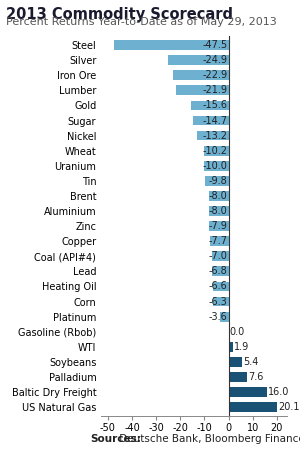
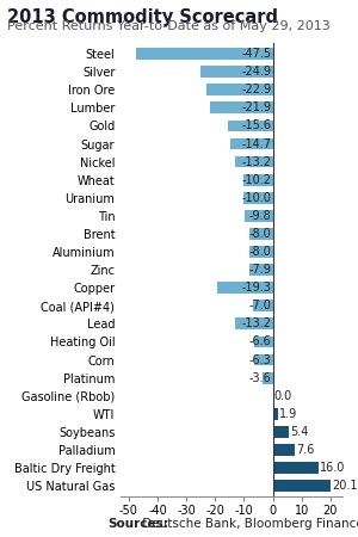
Copper: -7.7 -> -19.3
Lead: -6.8 -> -13.2
